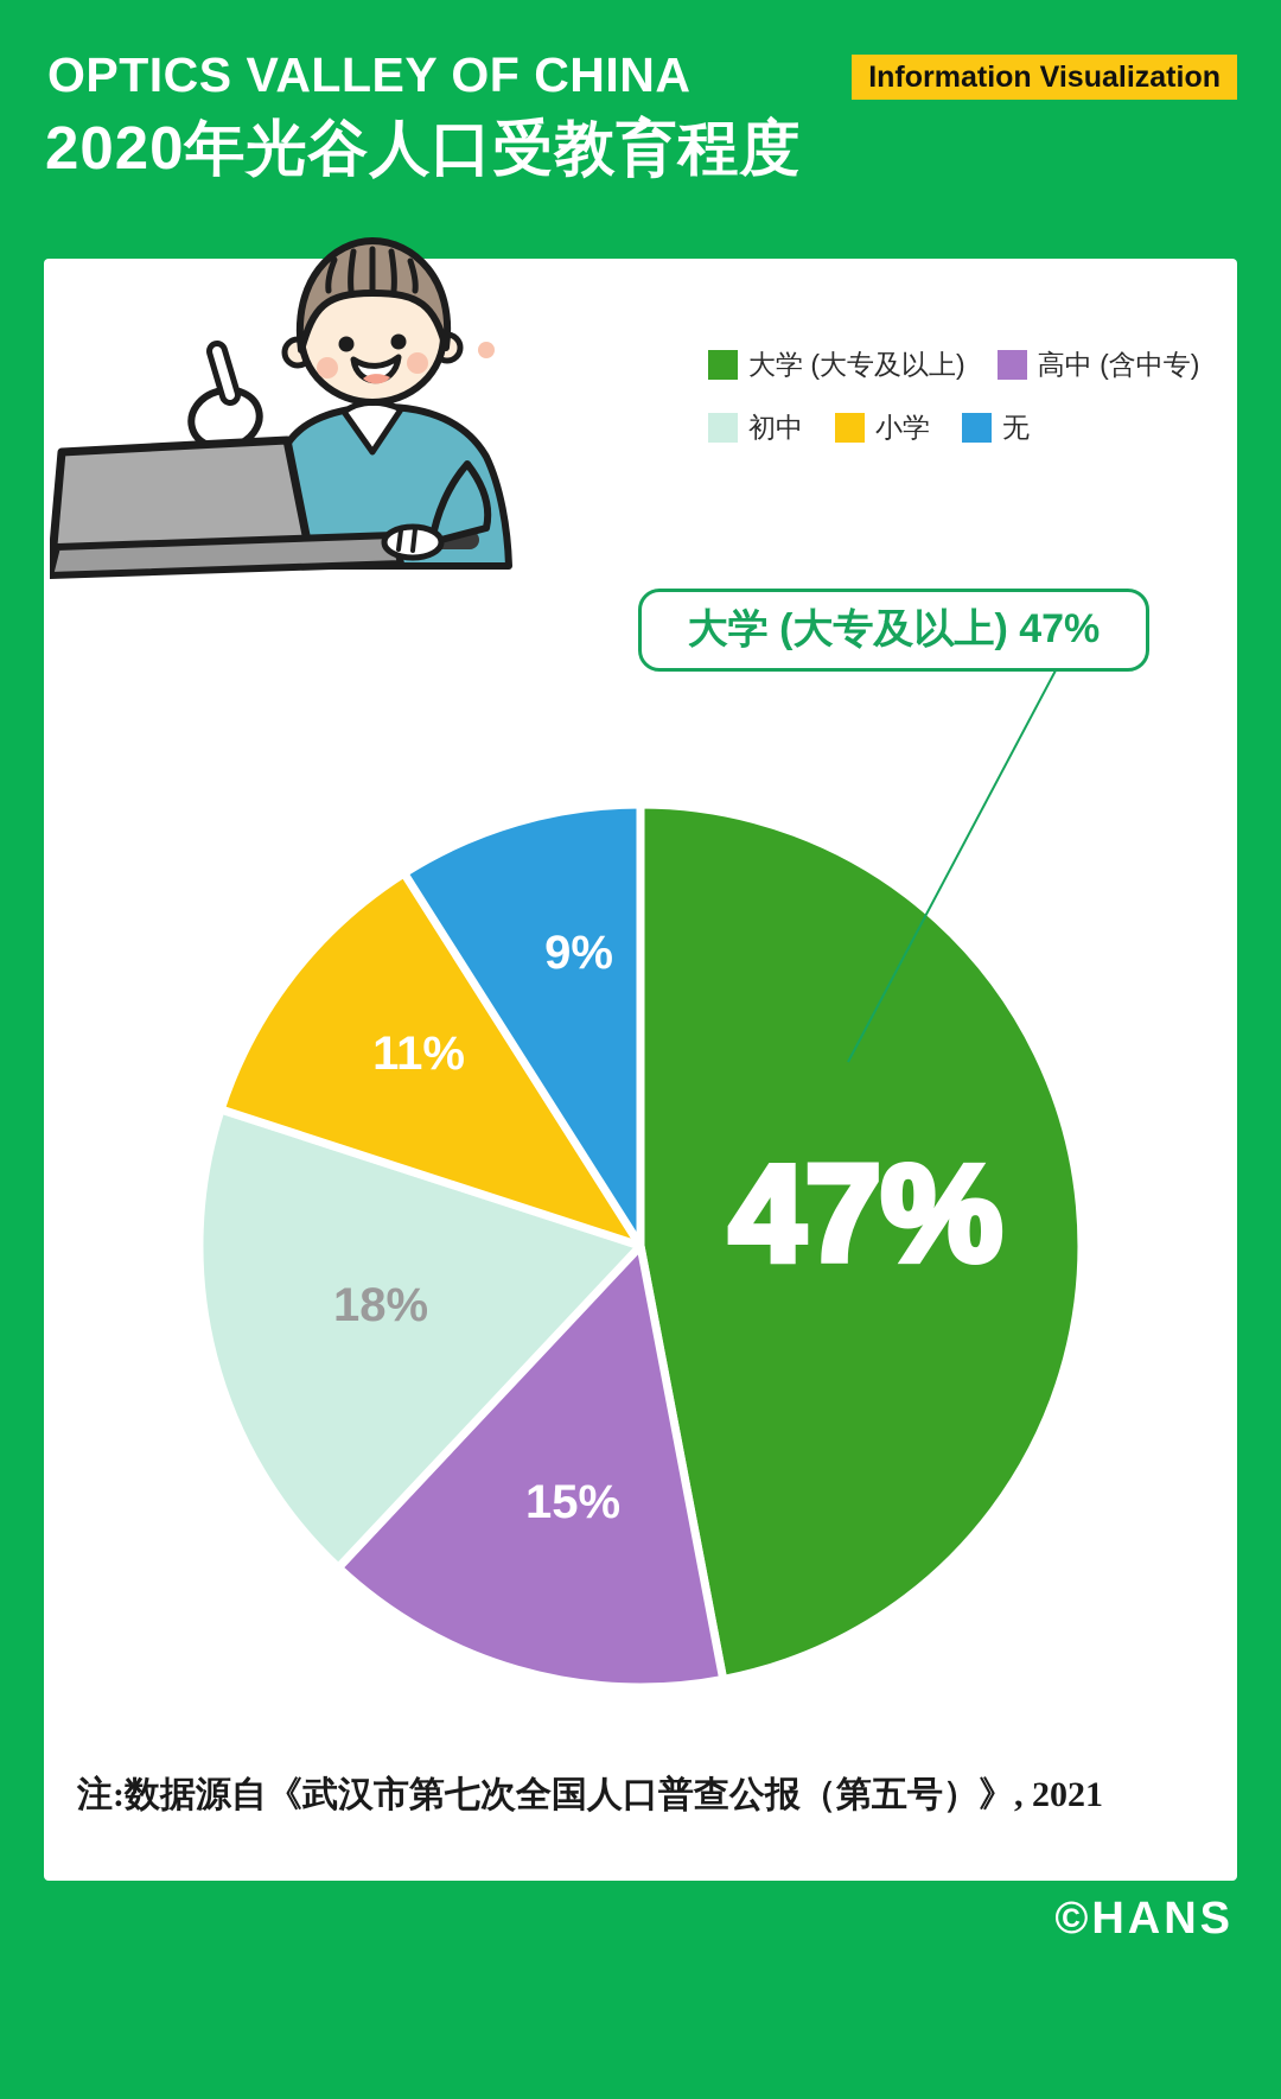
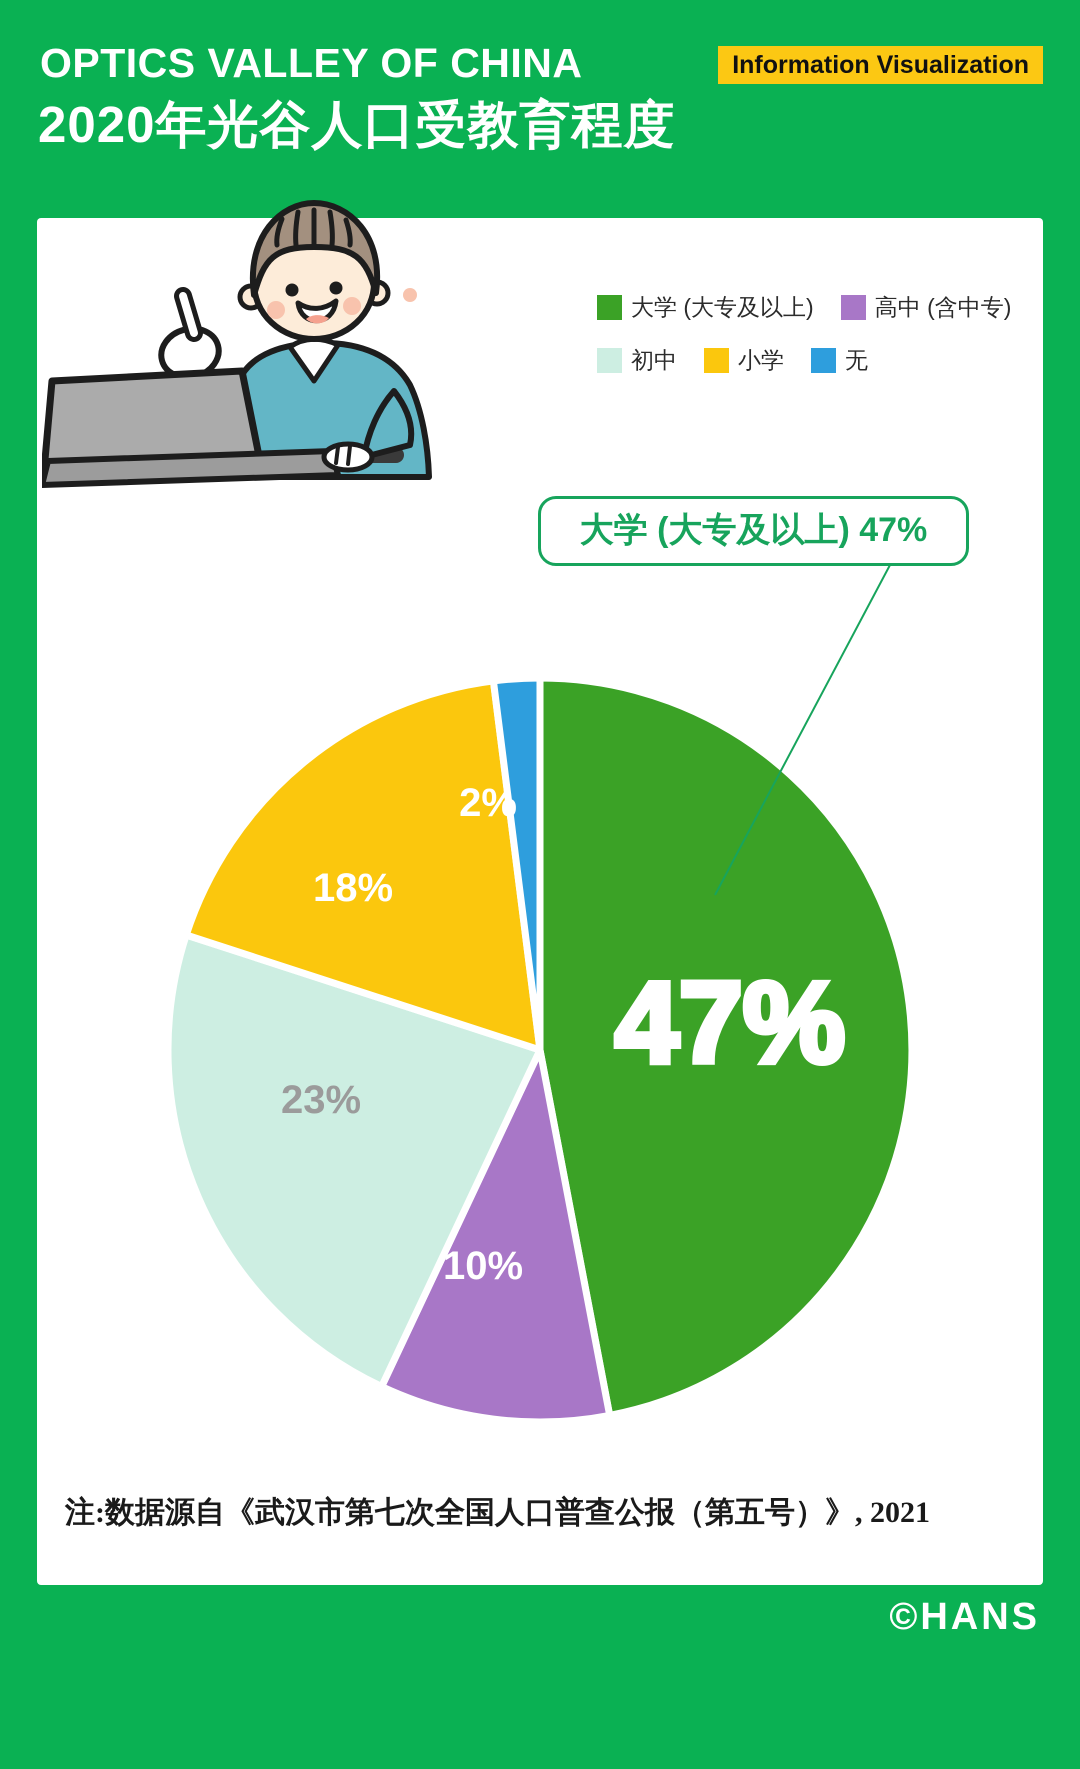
高中 (含中专): 15% -> 10%
初中: 18% -> 23%
小学: 11% -> 18%
无: 9% -> 2%
